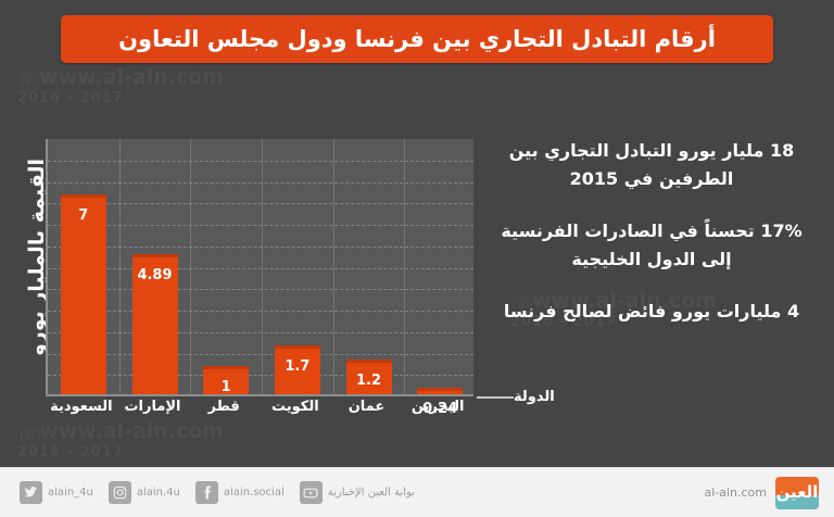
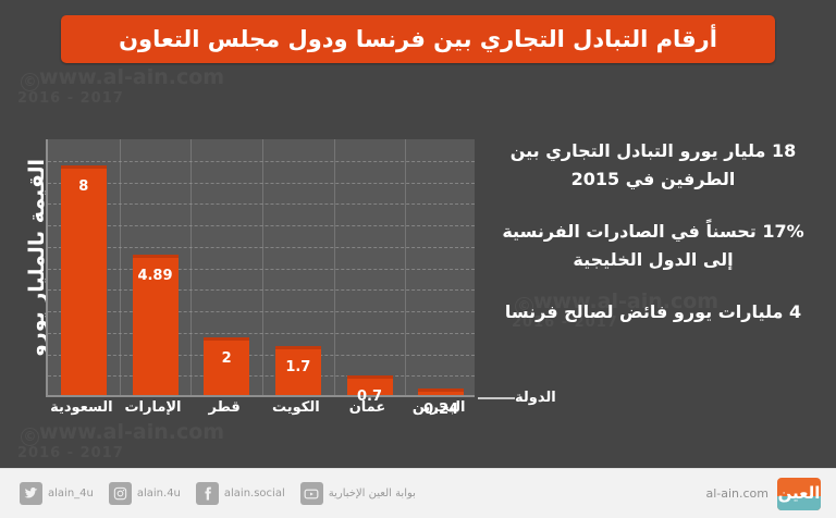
السعودية: 7 -> 8
قطر: 1 -> 2
عمان: 1.2 -> 0.7
